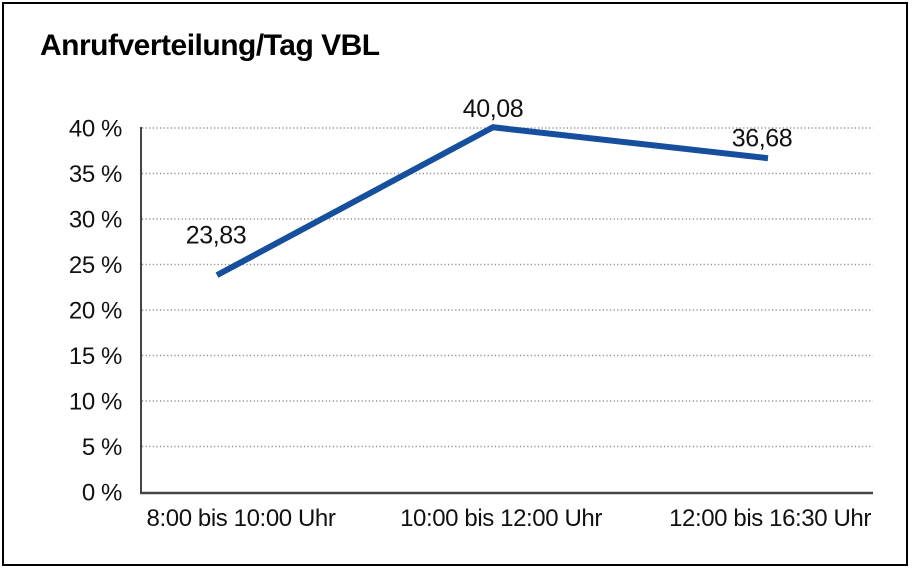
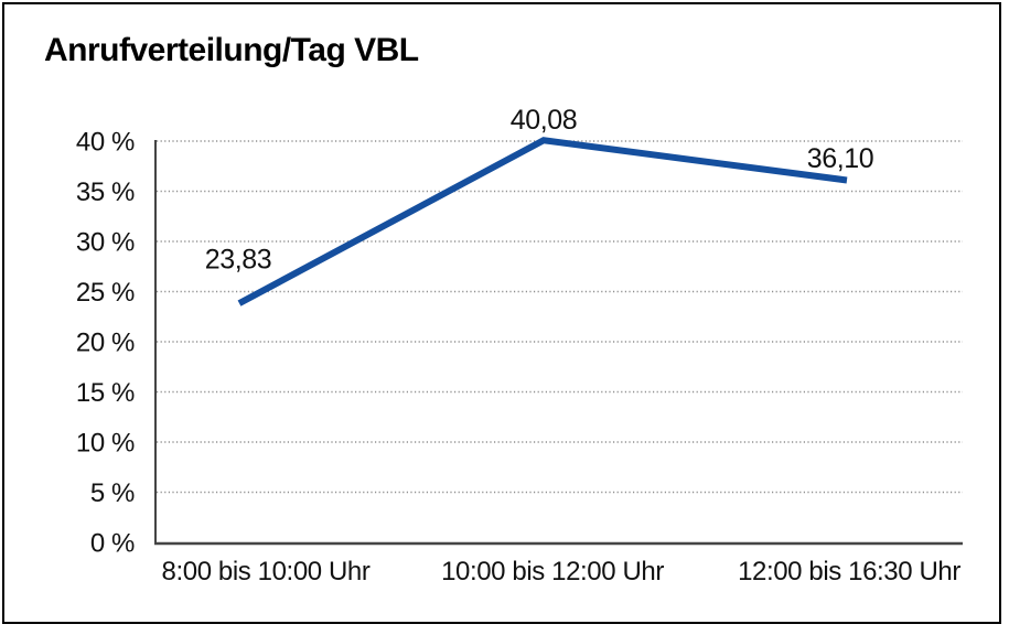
12:00 bis 16:30 Uhr: 36,68 -> 36,10
